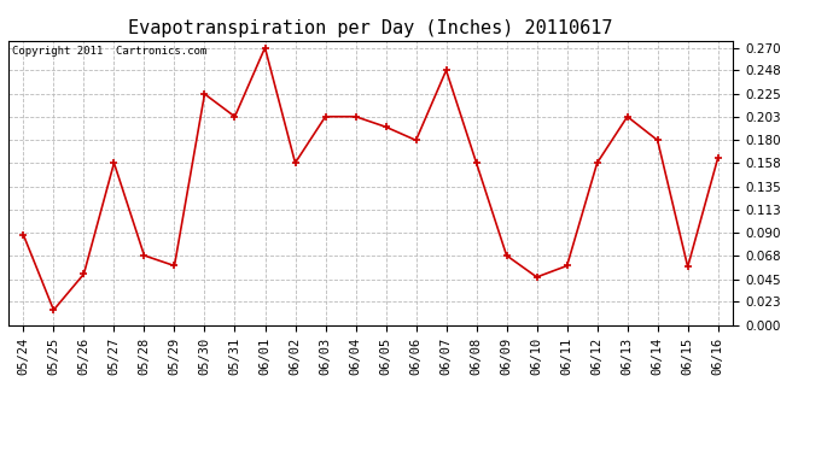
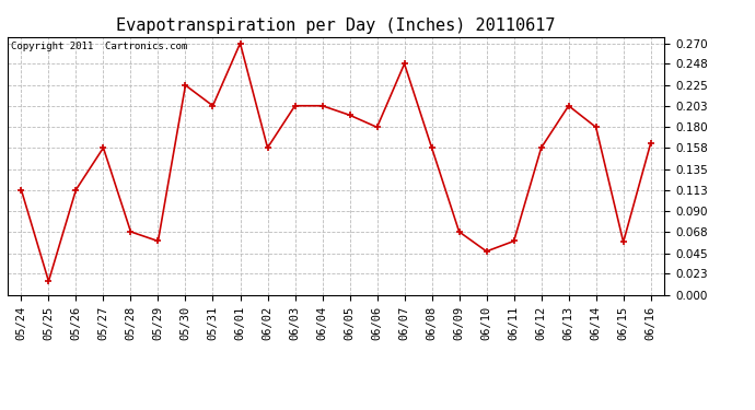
05/24: 0.088 -> 0.113
05/26: 0.050 -> 0.113
